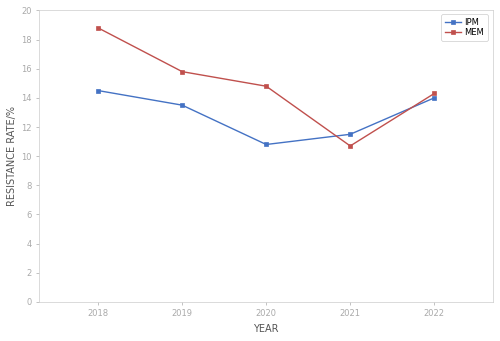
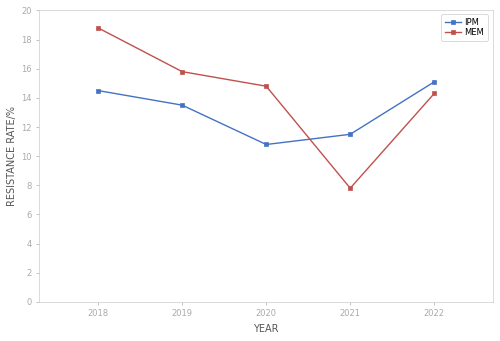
MEM/2021: 10.7 -> 7.8
IPM/2022: 14.0 -> 15.1
